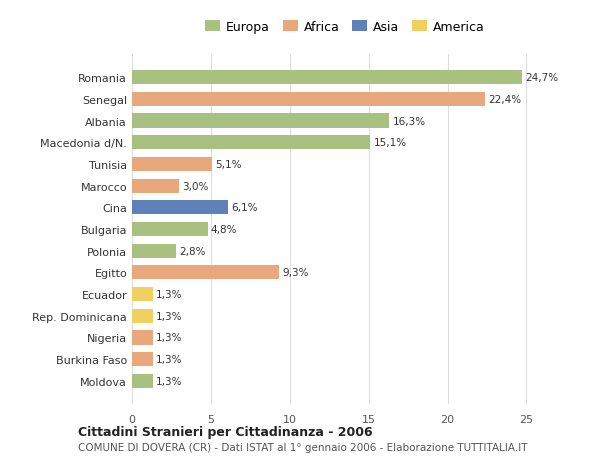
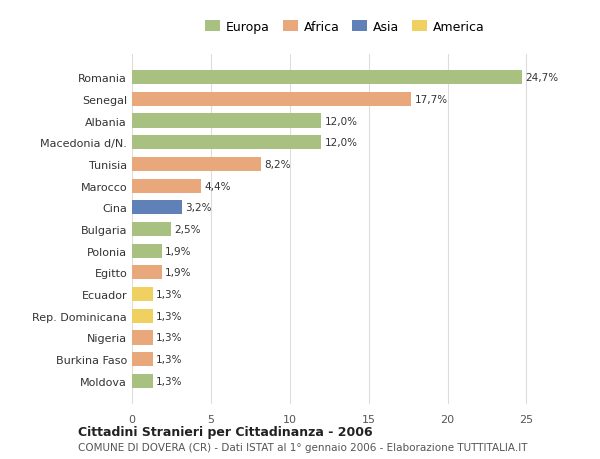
Senegal: 22,4% -> 17,7%
Albania: 16,3% -> 12,0%
Macedonia d/N.: 15,1% -> 12,0%
Tunisia: 5,1% -> 8,2%
Marocco: 3,0% -> 4,4%
Cina: 6,1% -> 3,2%
Bulgaria: 4,8% -> 2,5%
Polonia: 2,8% -> 1,9%
Egitto: 9,3% -> 1,9%
